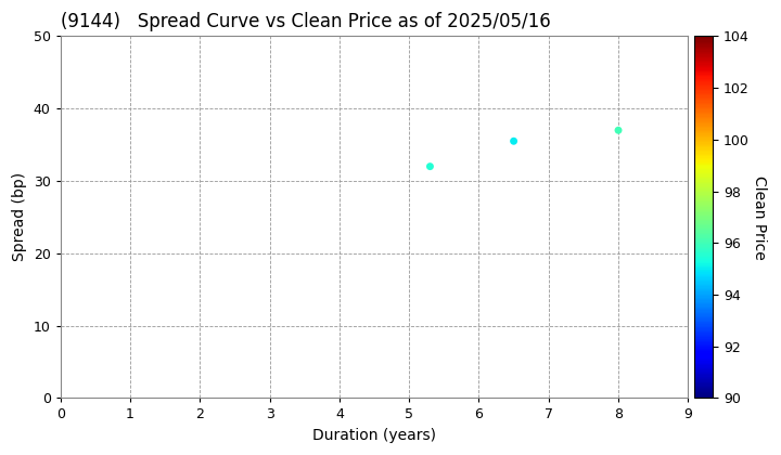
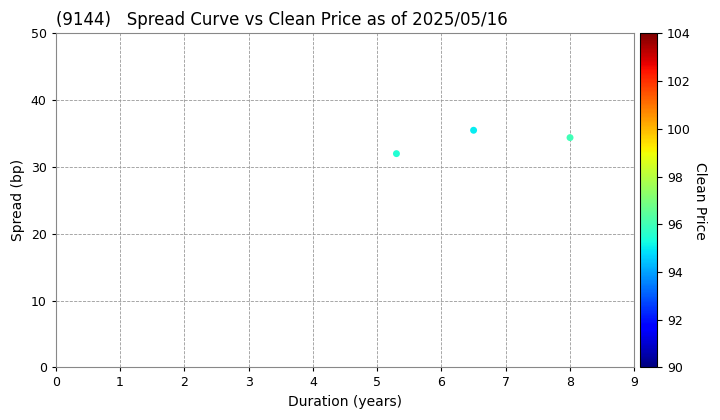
8: 37.0 -> 34.4
